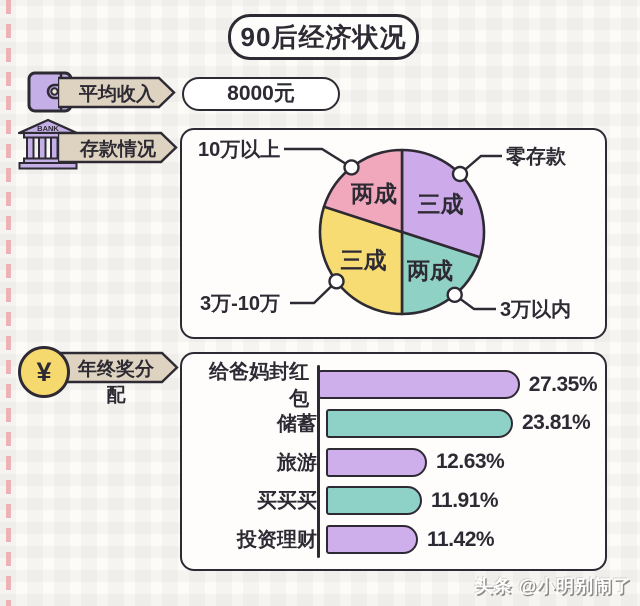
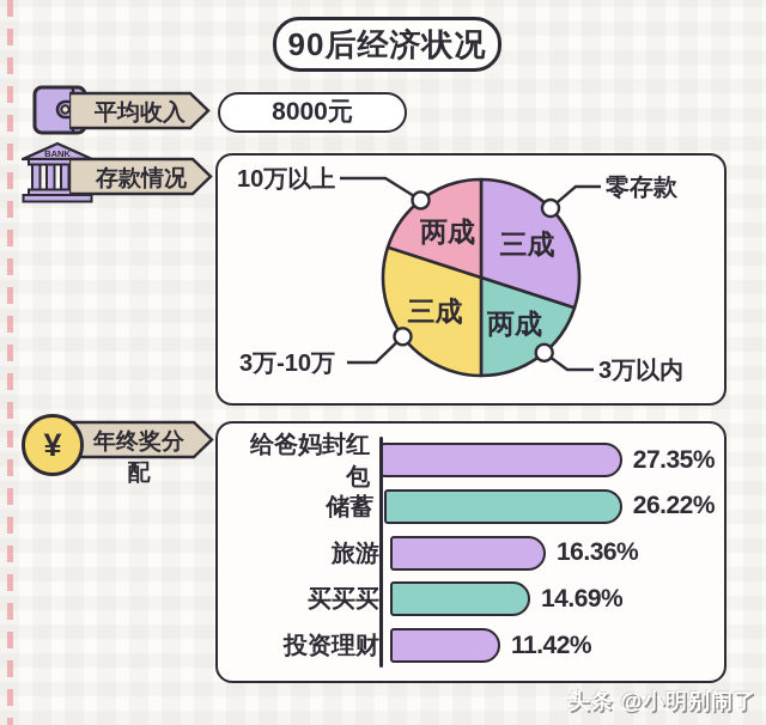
年终奖分配/储蓄: 23.81% -> 26.22%
年终奖分配/旅游: 12.63% -> 16.36%
年终奖分配/买买买: 11.91% -> 14.69%
